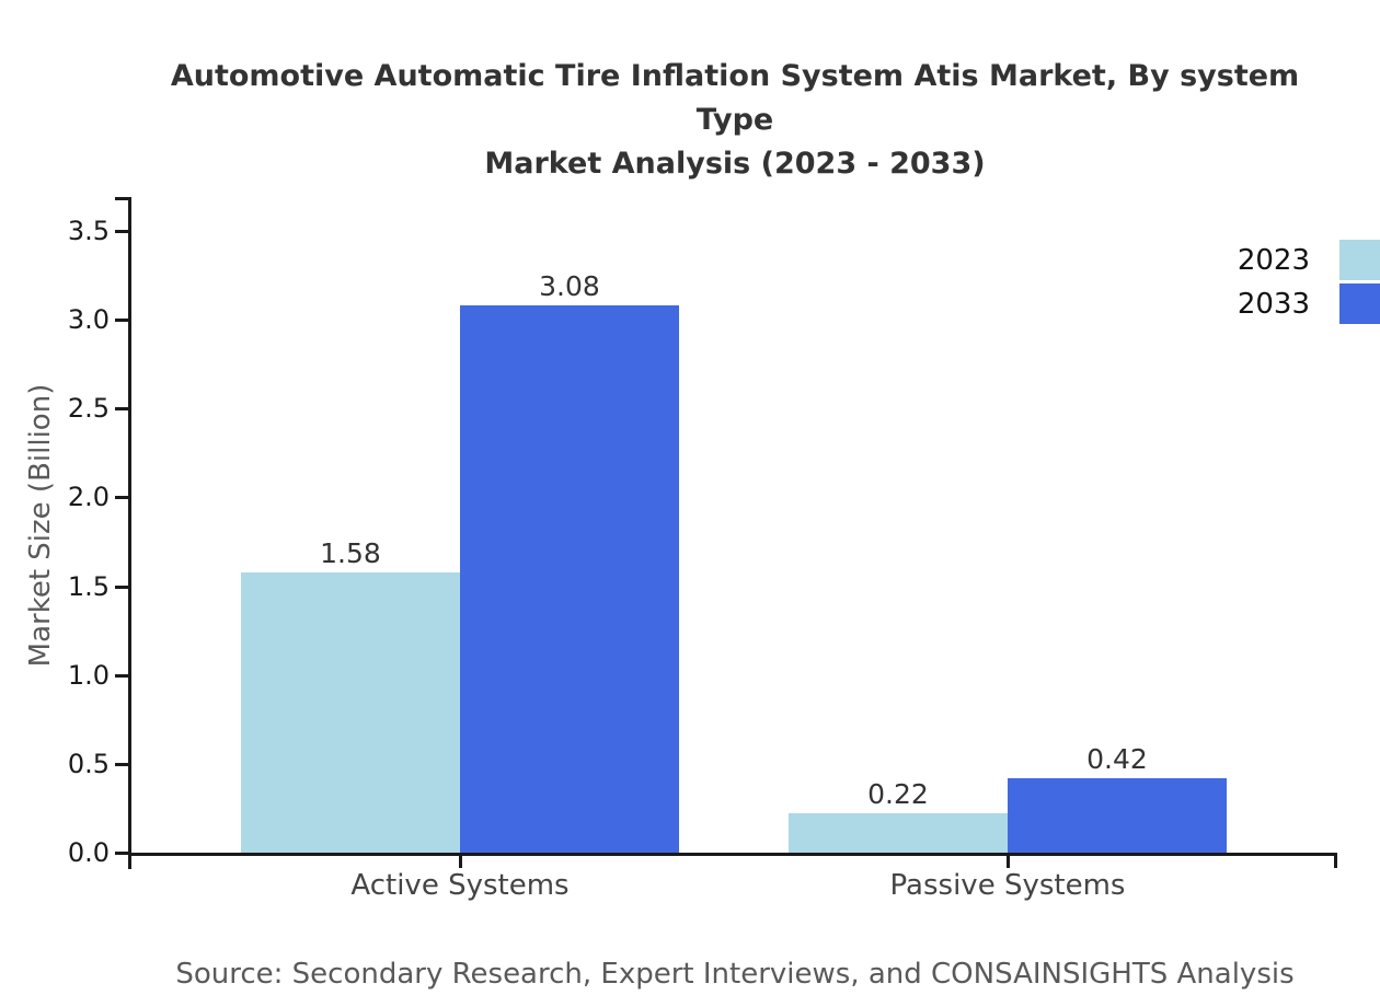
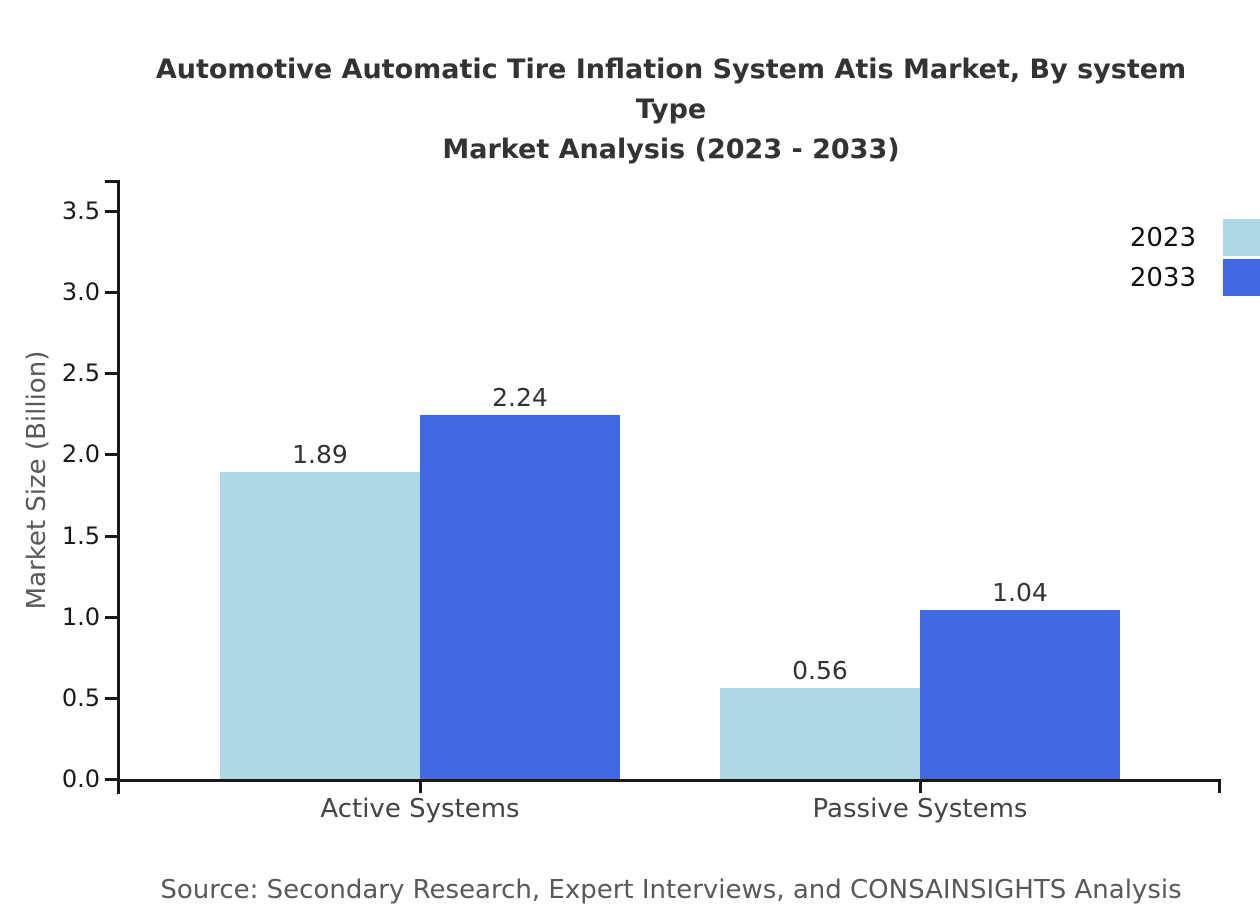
2023/Active Systems: 1.58 -> 1.89
2033/Active Systems: 3.08 -> 2.24
2023/Passive Systems: 0.22 -> 0.56
2033/Passive Systems: 0.42 -> 1.04
